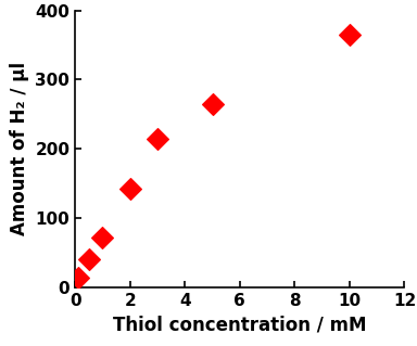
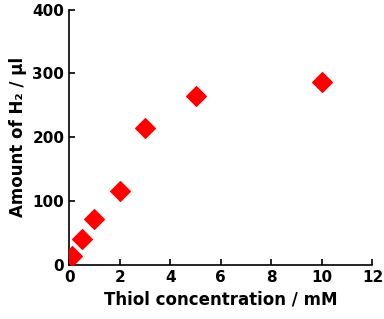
2: 143 -> 116
10: 365 -> 286
